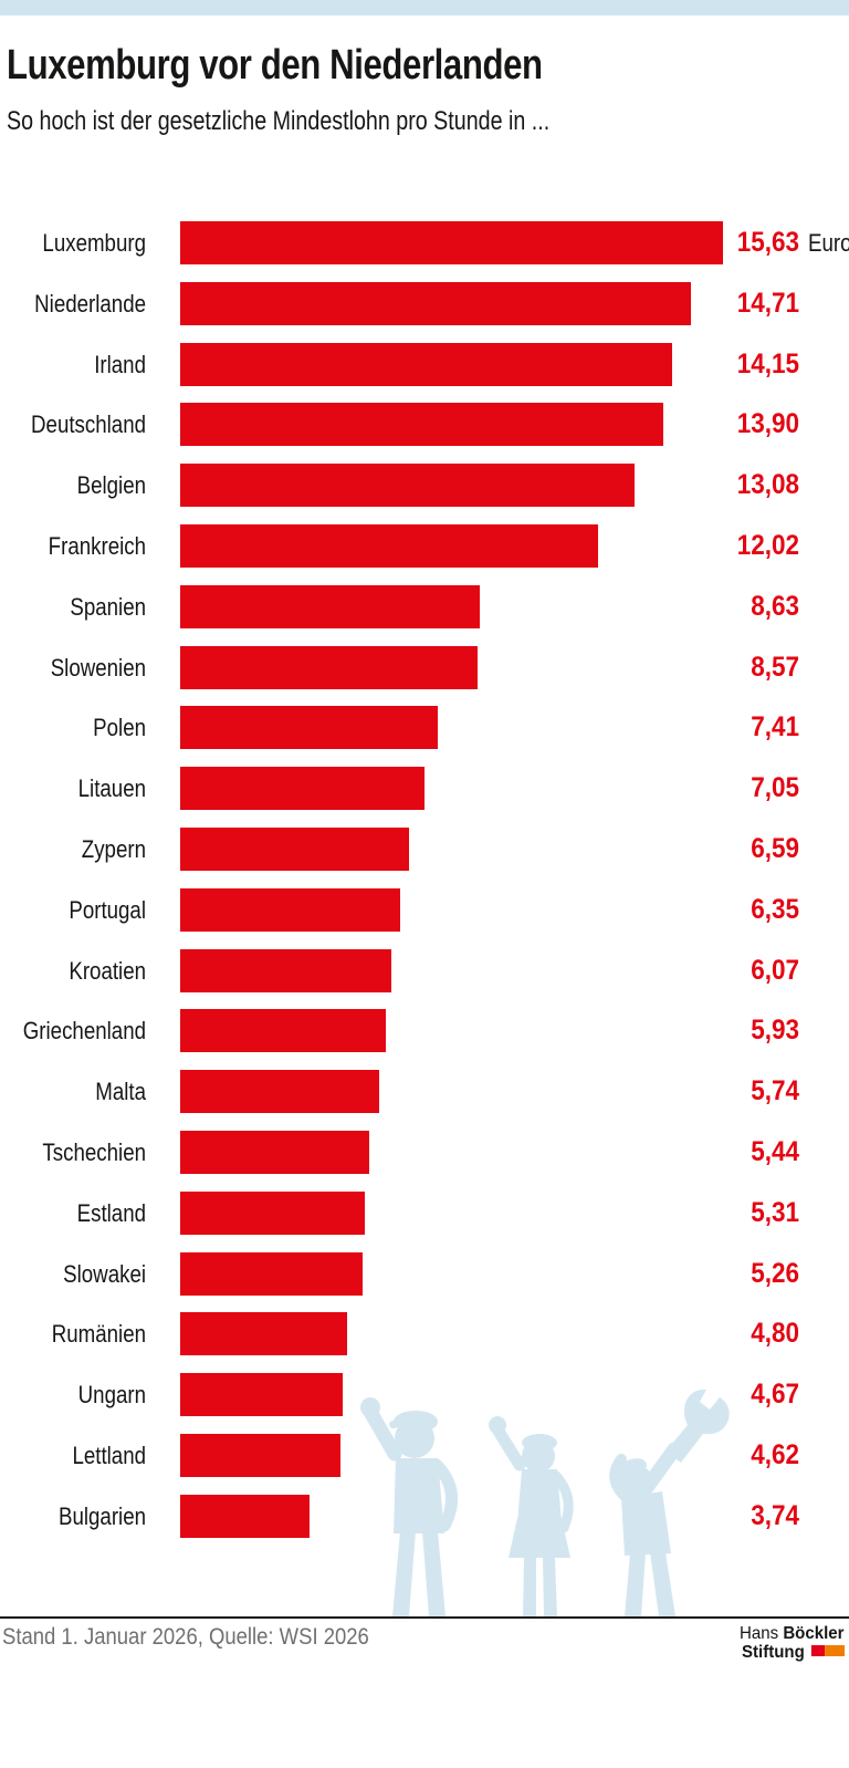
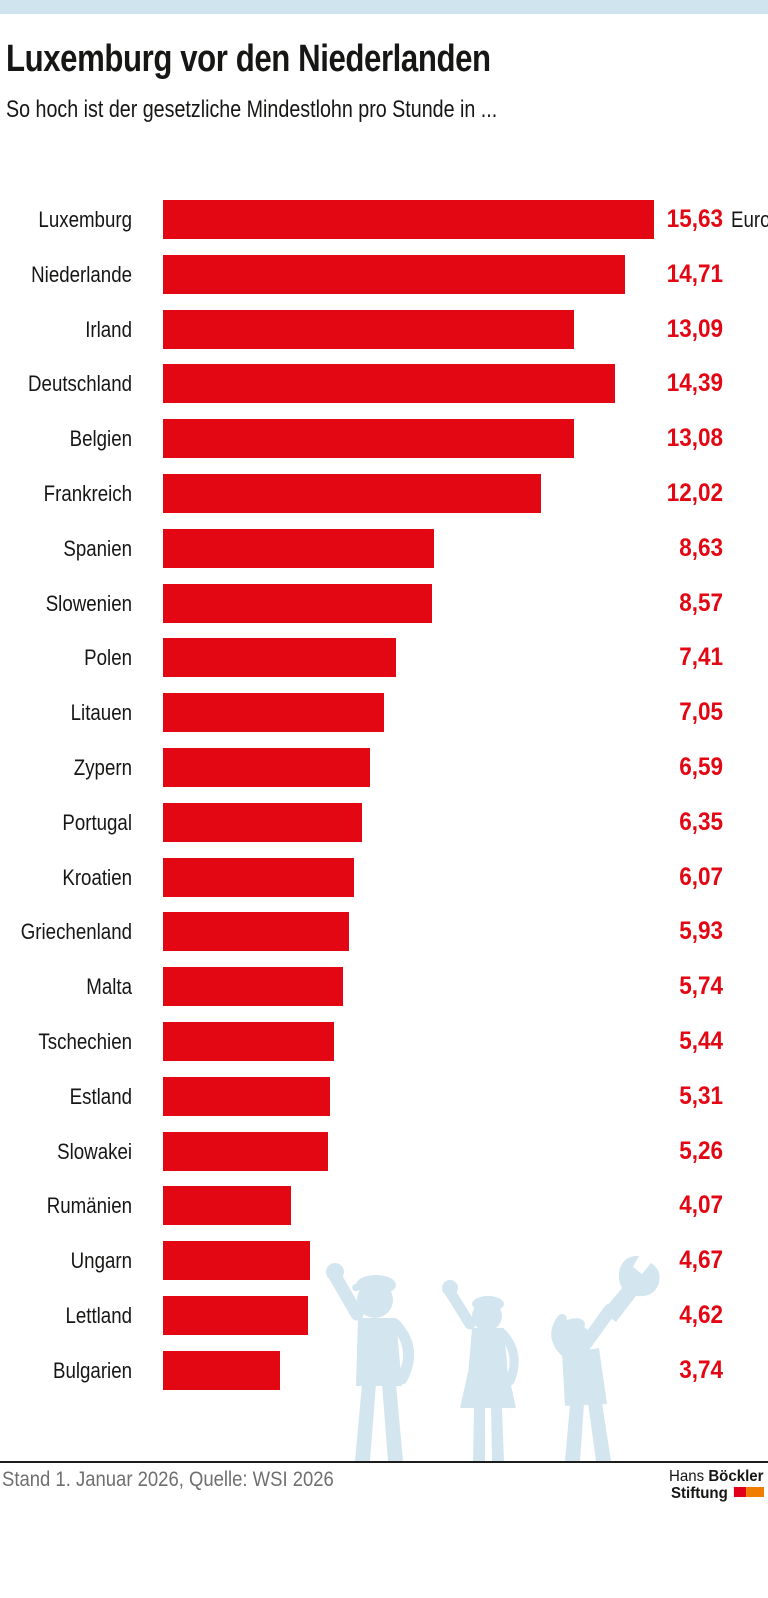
Irland: 14,15 -> 13,09
Deutschland: 13,90 -> 14,39
Rumänien: 4,80 -> 4,07
